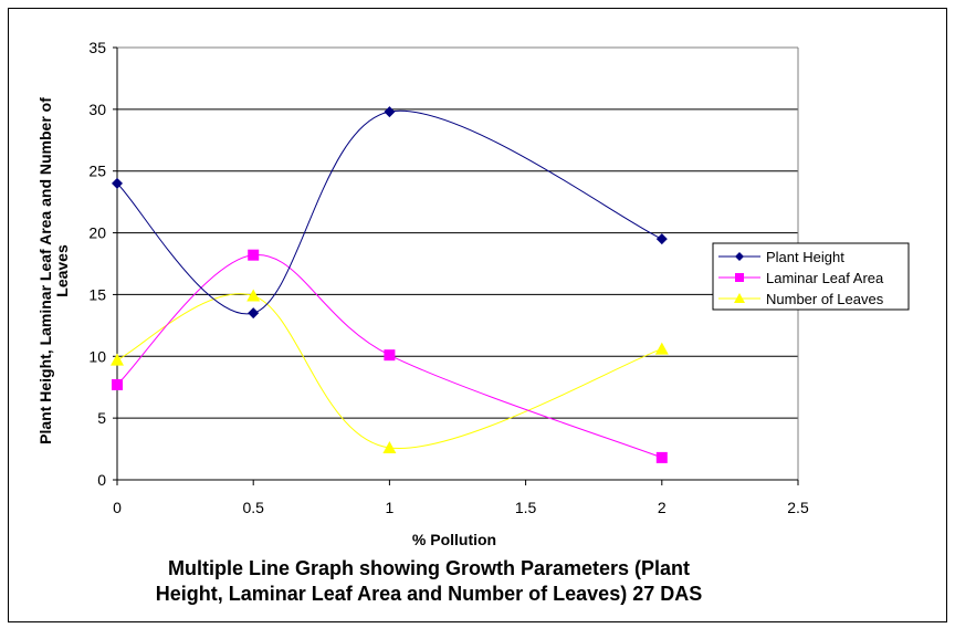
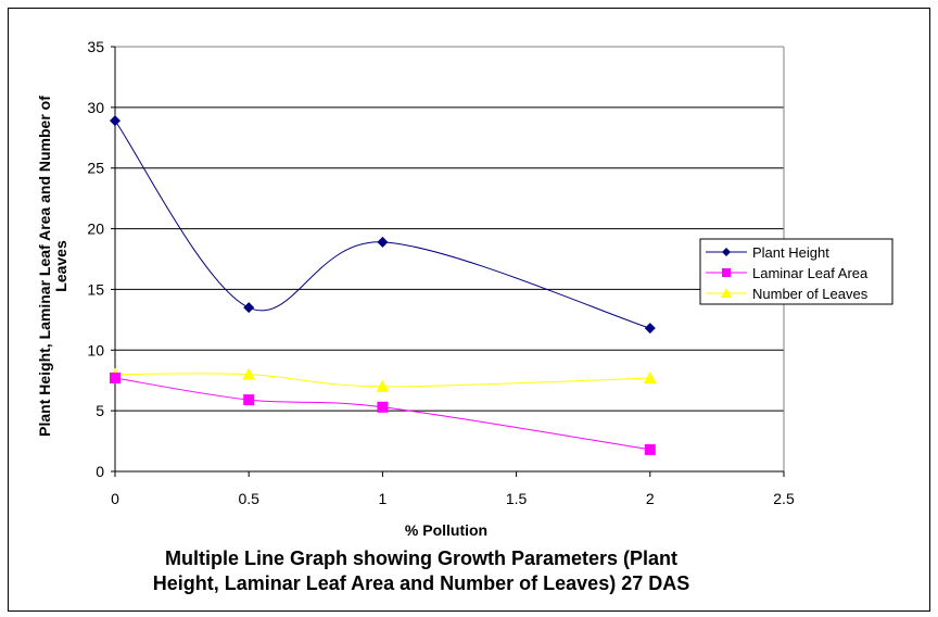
Plant Height/0: 24.0 -> 28.9
Number of Leaves/0: 9.7 -> 8.0
Laminar Leaf Area/0.5: 18.2 -> 5.9
Number of Leaves/0.5: 14.9 -> 8.0
Plant Height/1: 29.8 -> 18.9
Laminar Leaf Area/1: 10.1 -> 5.3
Number of Leaves/1: 2.6 -> 7.0
Plant Height/2: 19.5 -> 11.8
Number of Leaves/2: 10.6 -> 7.7
